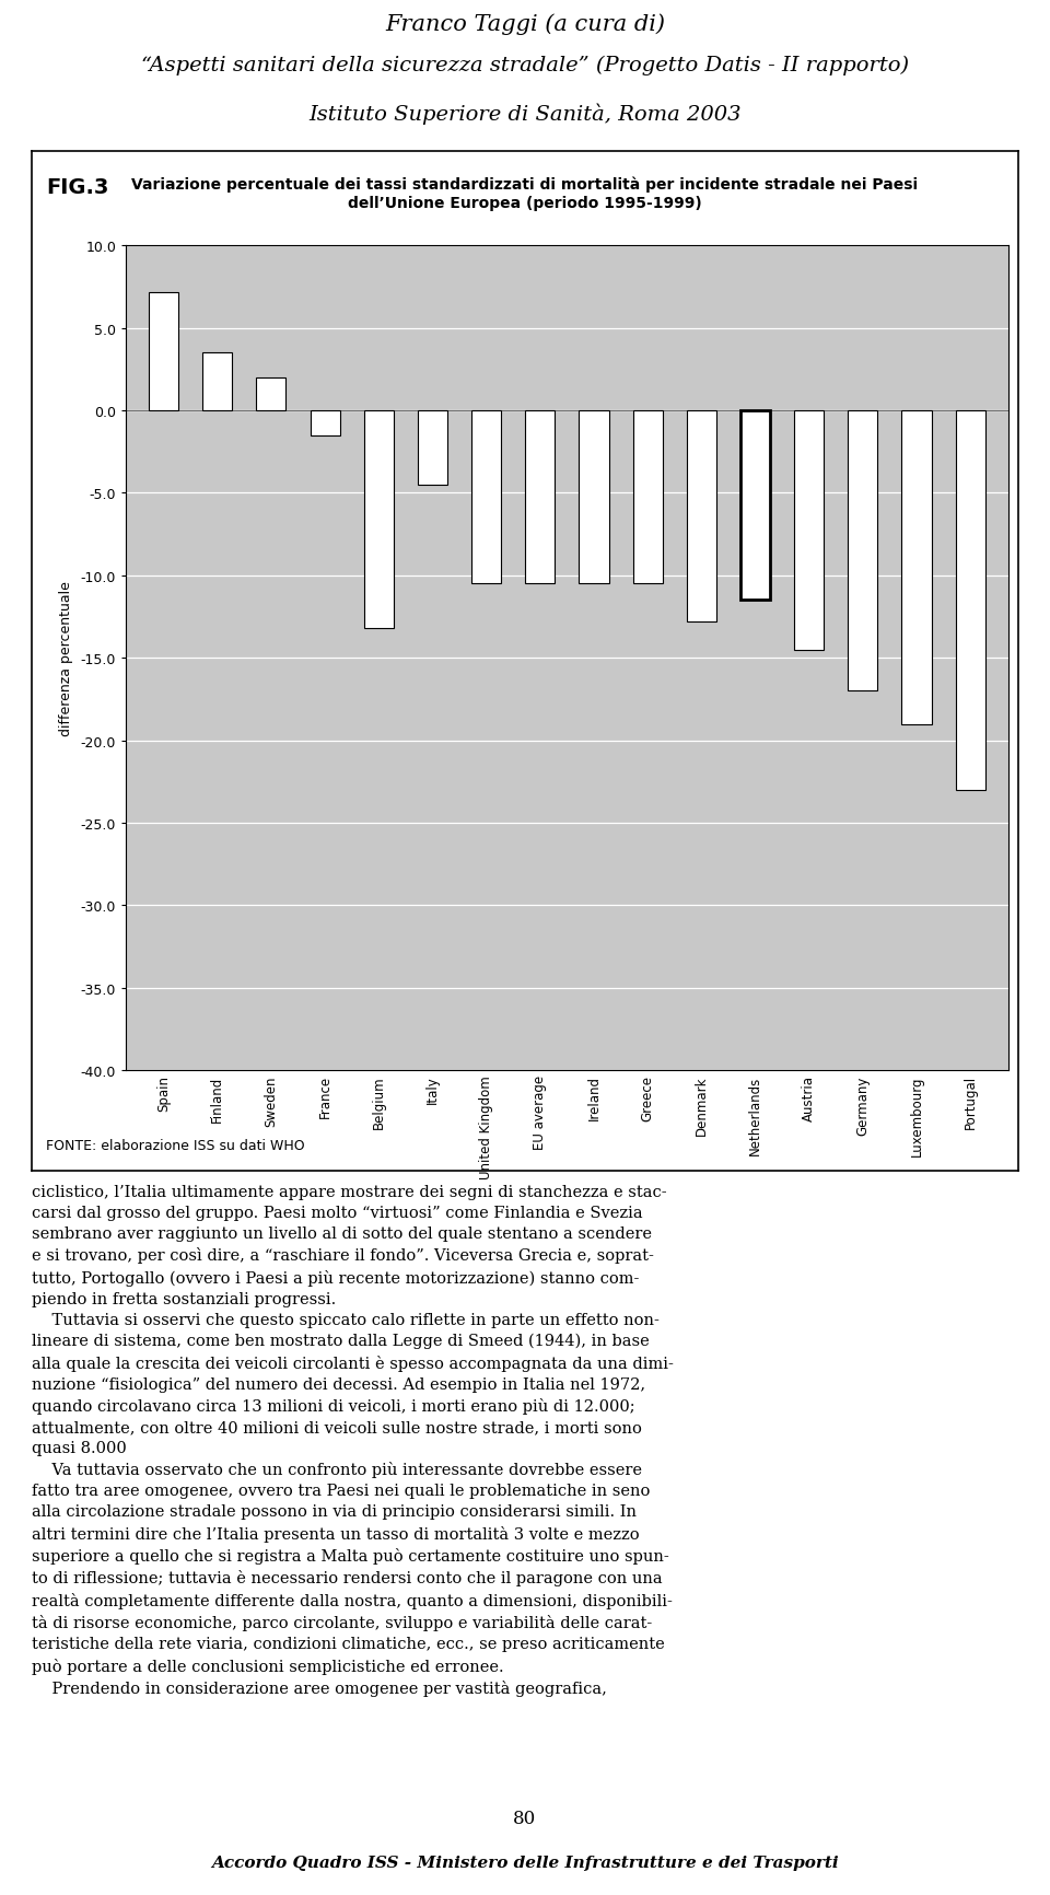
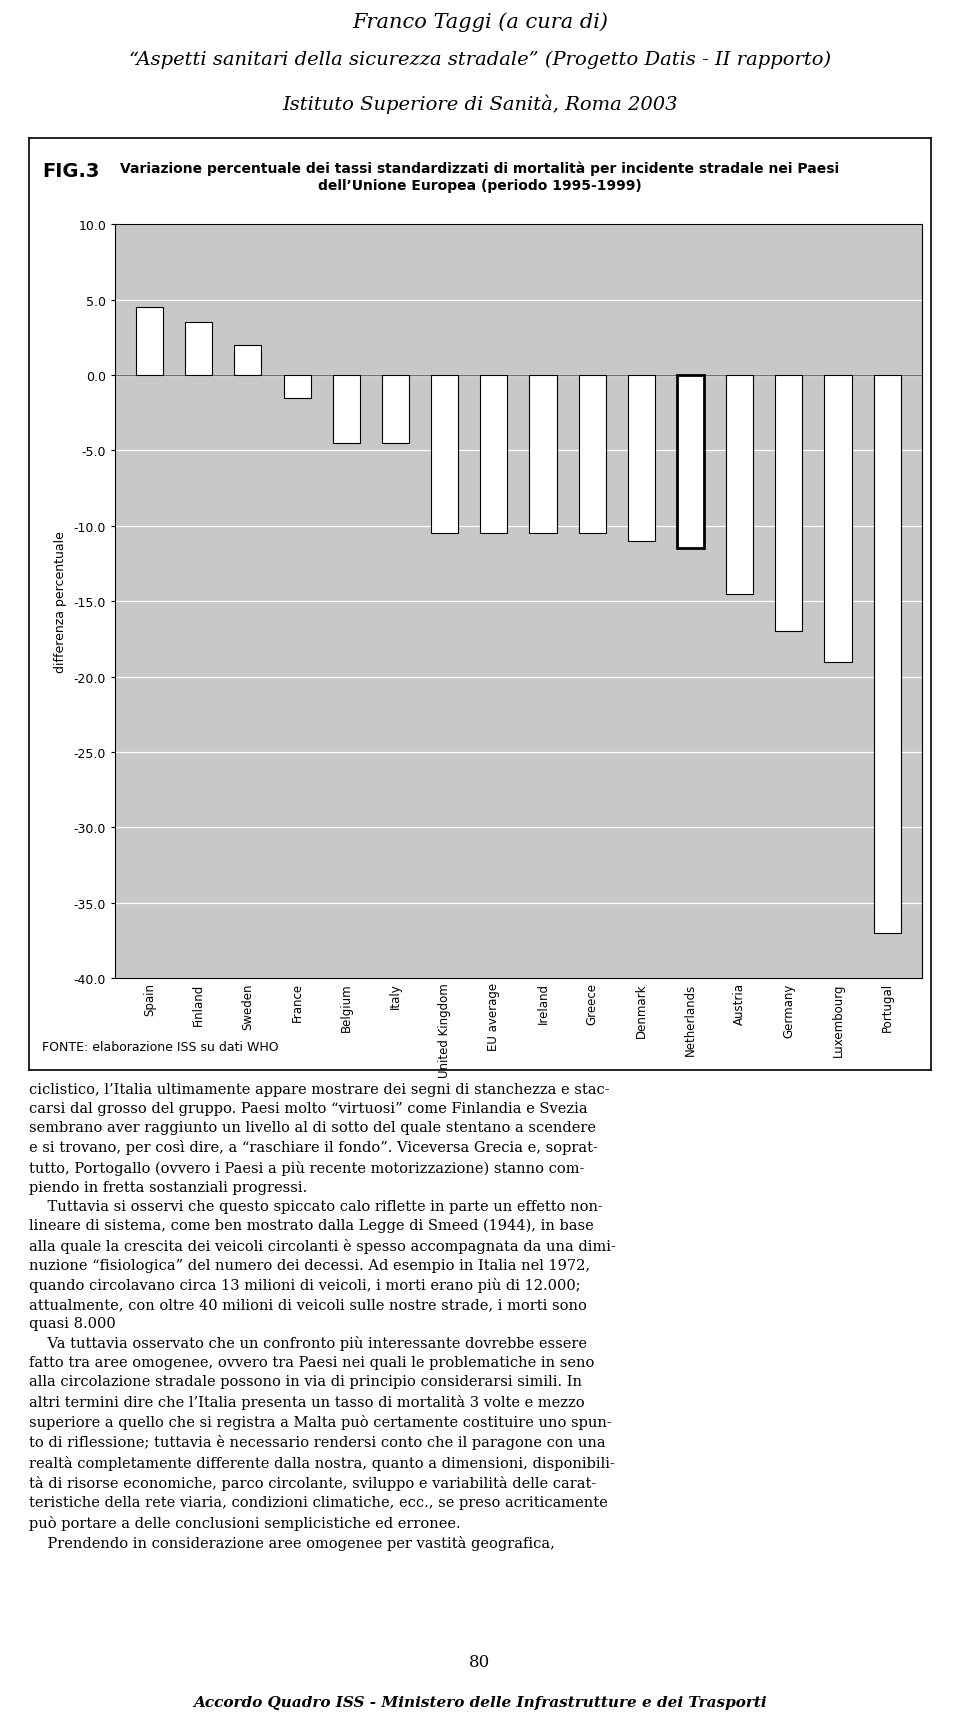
Spain: 7.2 -> 4.5
Belgium: -13.2 -> -4.5
Denmark: -12.8 -> -11.0
Portugal: -23.0 -> -37.0
